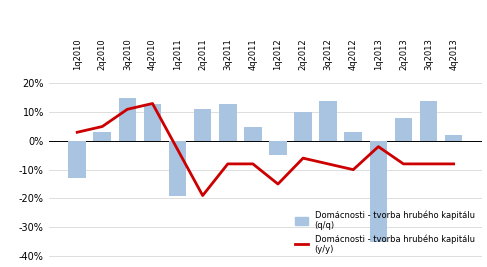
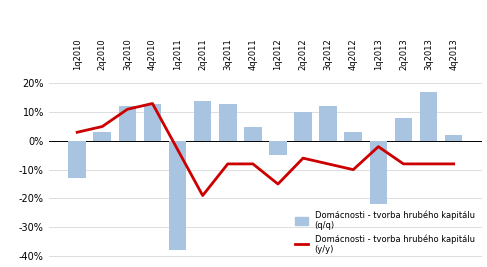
Domácnosti - tvorba hrubého kapitálu (q/q)/3q2010: 15% -> 12%
Domácnosti - tvorba hrubého kapitálu (q/q)/1q2011: -19% -> -38%
Domácnosti - tvorba hrubého kapitálu (q/q)/2q2011: 11% -> 14%
Domácnosti - tvorba hrubého kapitálu (q/q)/3q2012: 14% -> 12%
Domácnosti - tvorba hrubého kapitálu (q/q)/1q2013: -35% -> -22%
Domácnosti - tvorba hrubého kapitálu (q/q)/3q2013: 14% -> 17%
